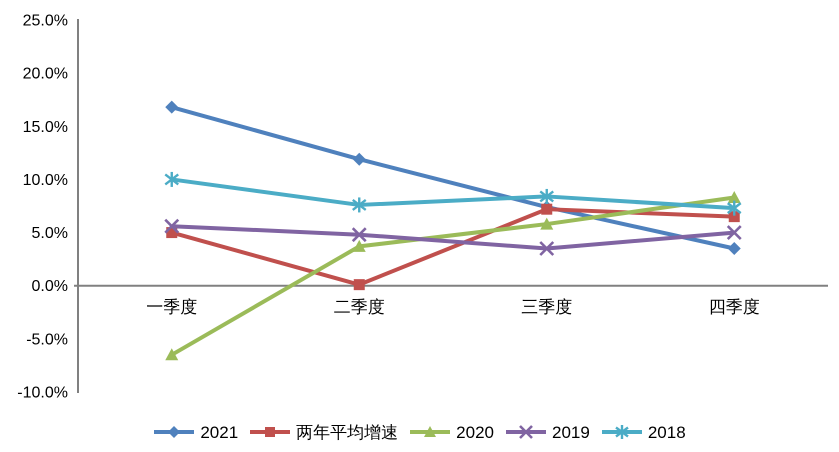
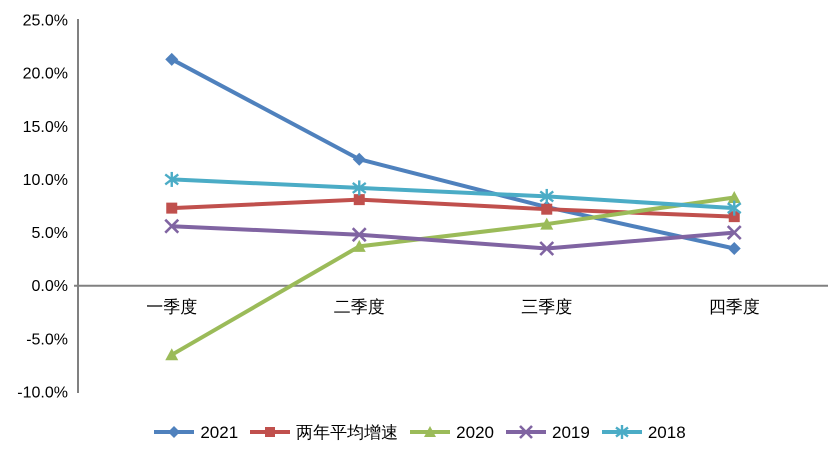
2021/一季度: 16.8% -> 21.3%
两年平均增速/一季度: 5.0% -> 7.3%
两年平均增速/二季度: 0.1% -> 8.1%
2018/二季度: 7.6% -> 9.2%
